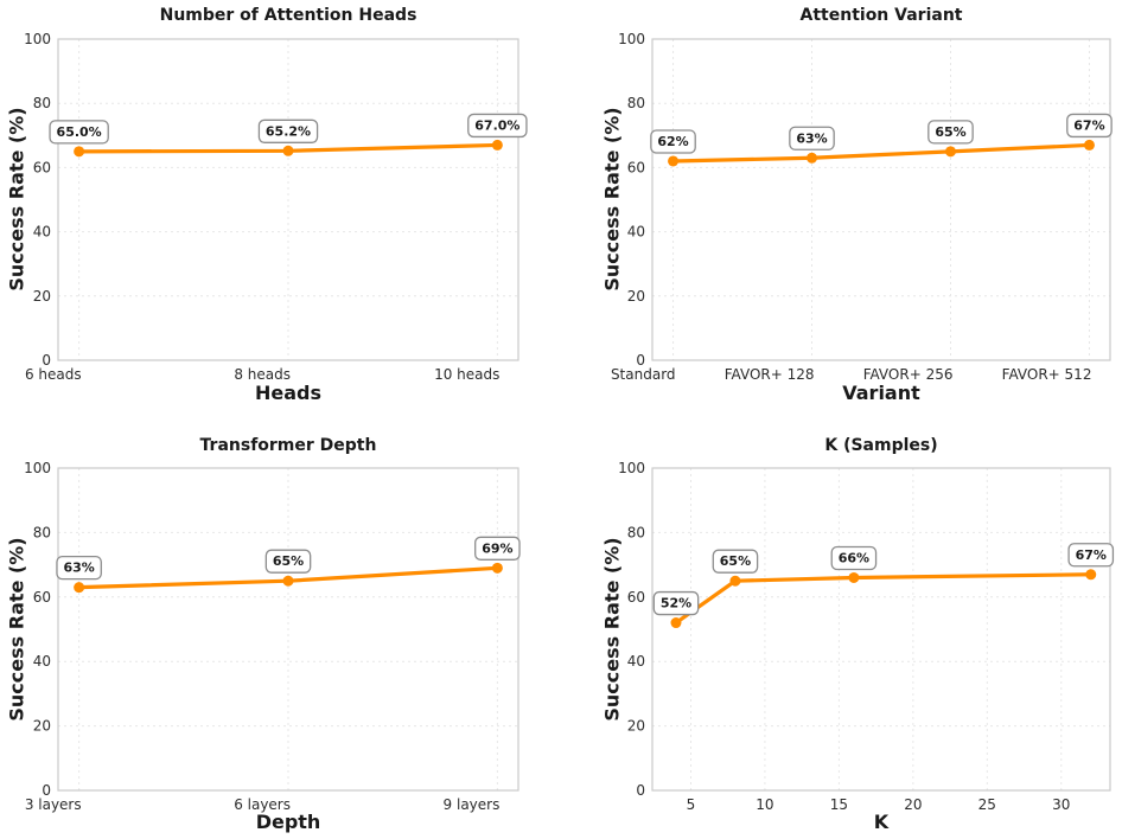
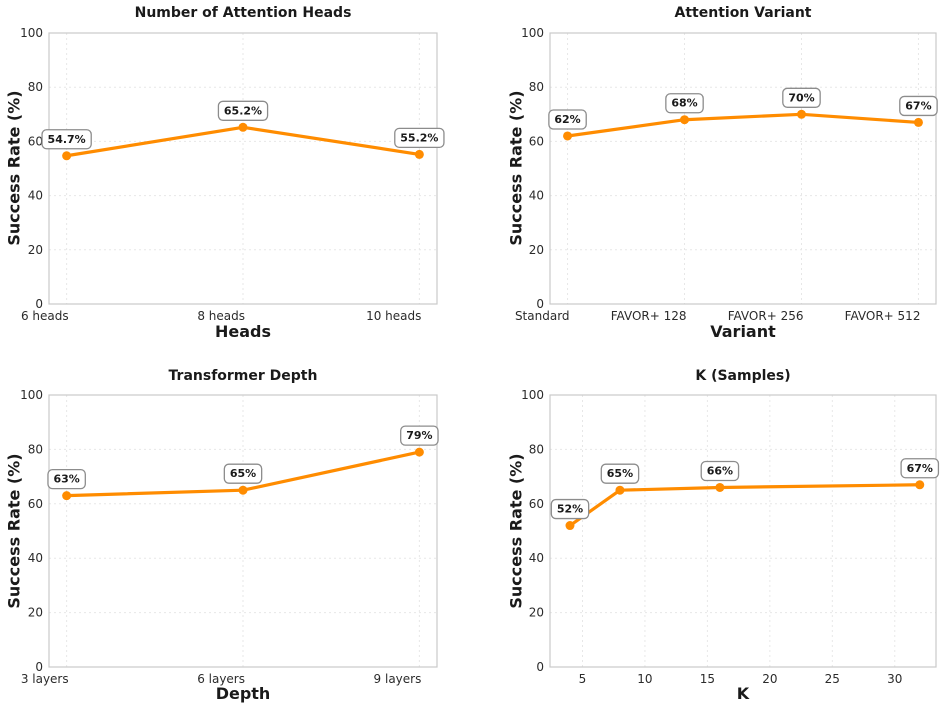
Number of Attention Heads/6 heads: 65.0% -> 54.7%
Number of Attention Heads/10 heads: 67.0% -> 55.2%
Attention Variant/FAVOR+ 128: 63% -> 68%
Attention Variant/FAVOR+ 256: 65% -> 70%
Transformer Depth/9 layers: 69% -> 79%
